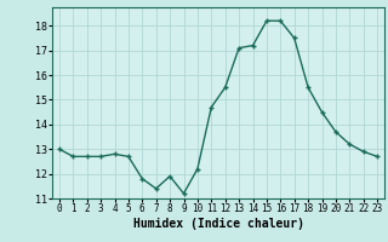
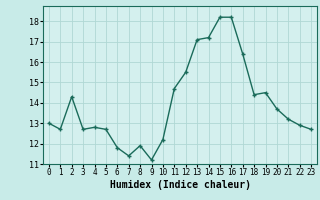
2: 12.7 -> 14.3
17: 17.5 -> 16.4
18: 15.5 -> 14.4
